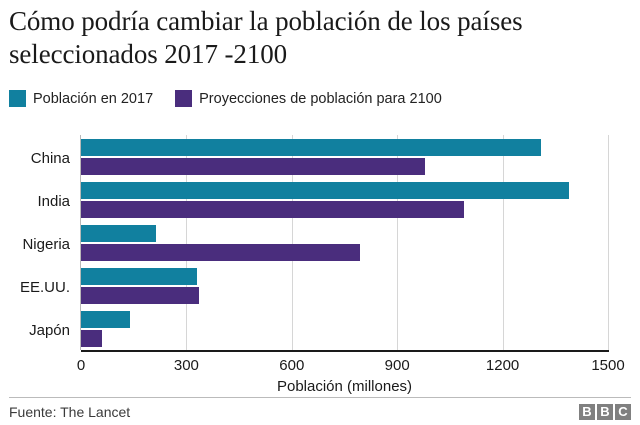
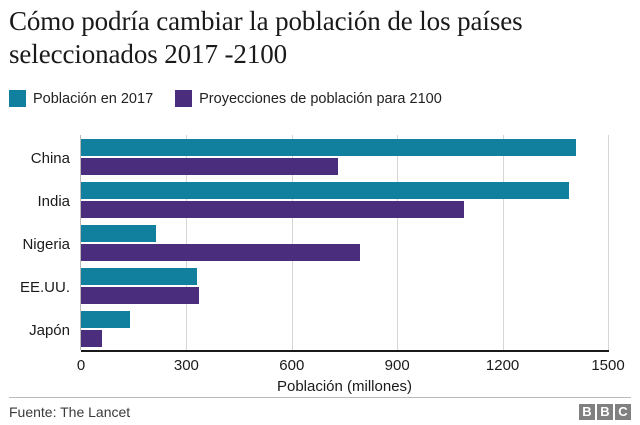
Población en 2017/China: 1310 -> 1410
Proyecciones de población para 2100/China: 980 -> 730
